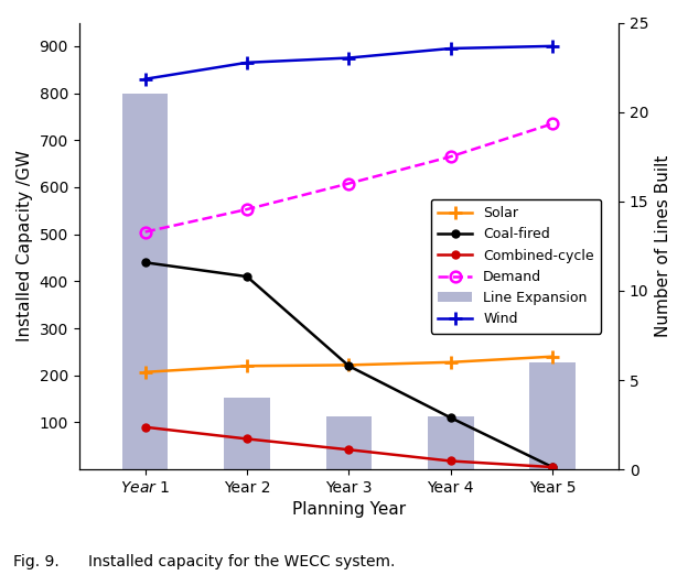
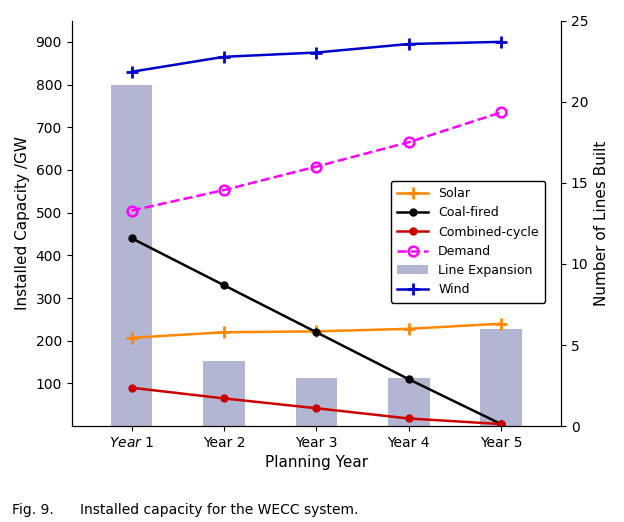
Coal-fired/Year 2: 410 -> 330
